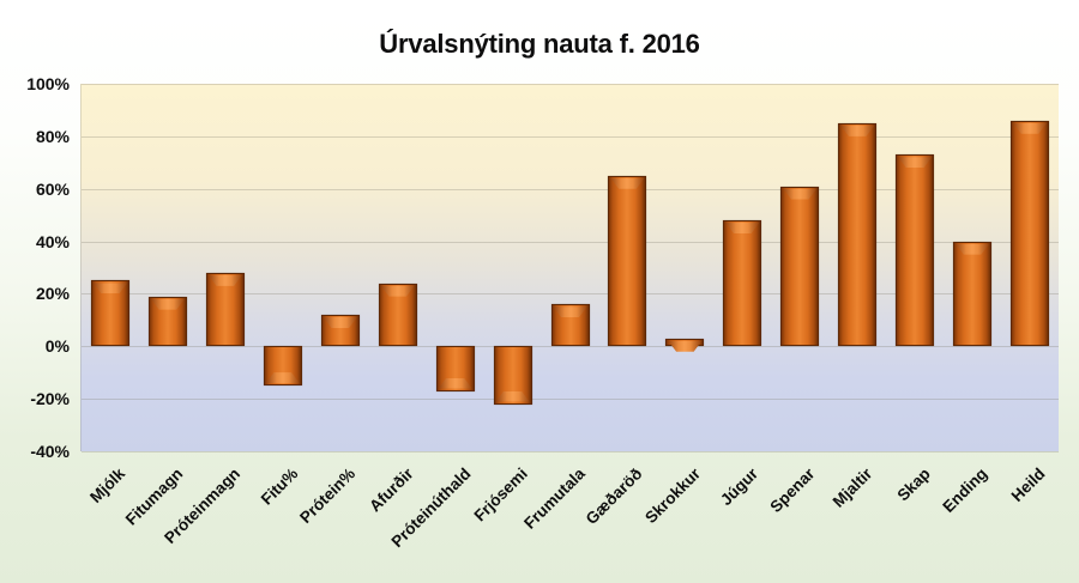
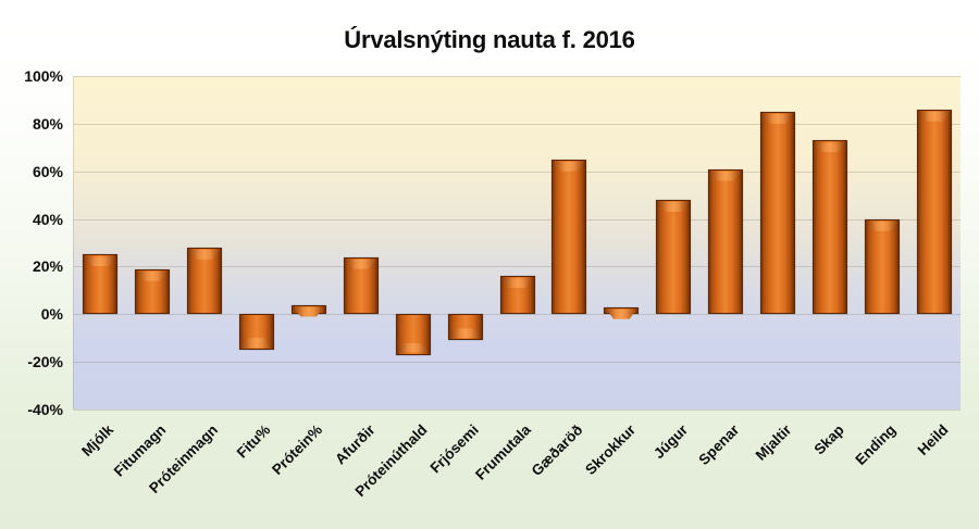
Prótein%: 12% -> 4%
Frjósemi: -22% -> -11%
